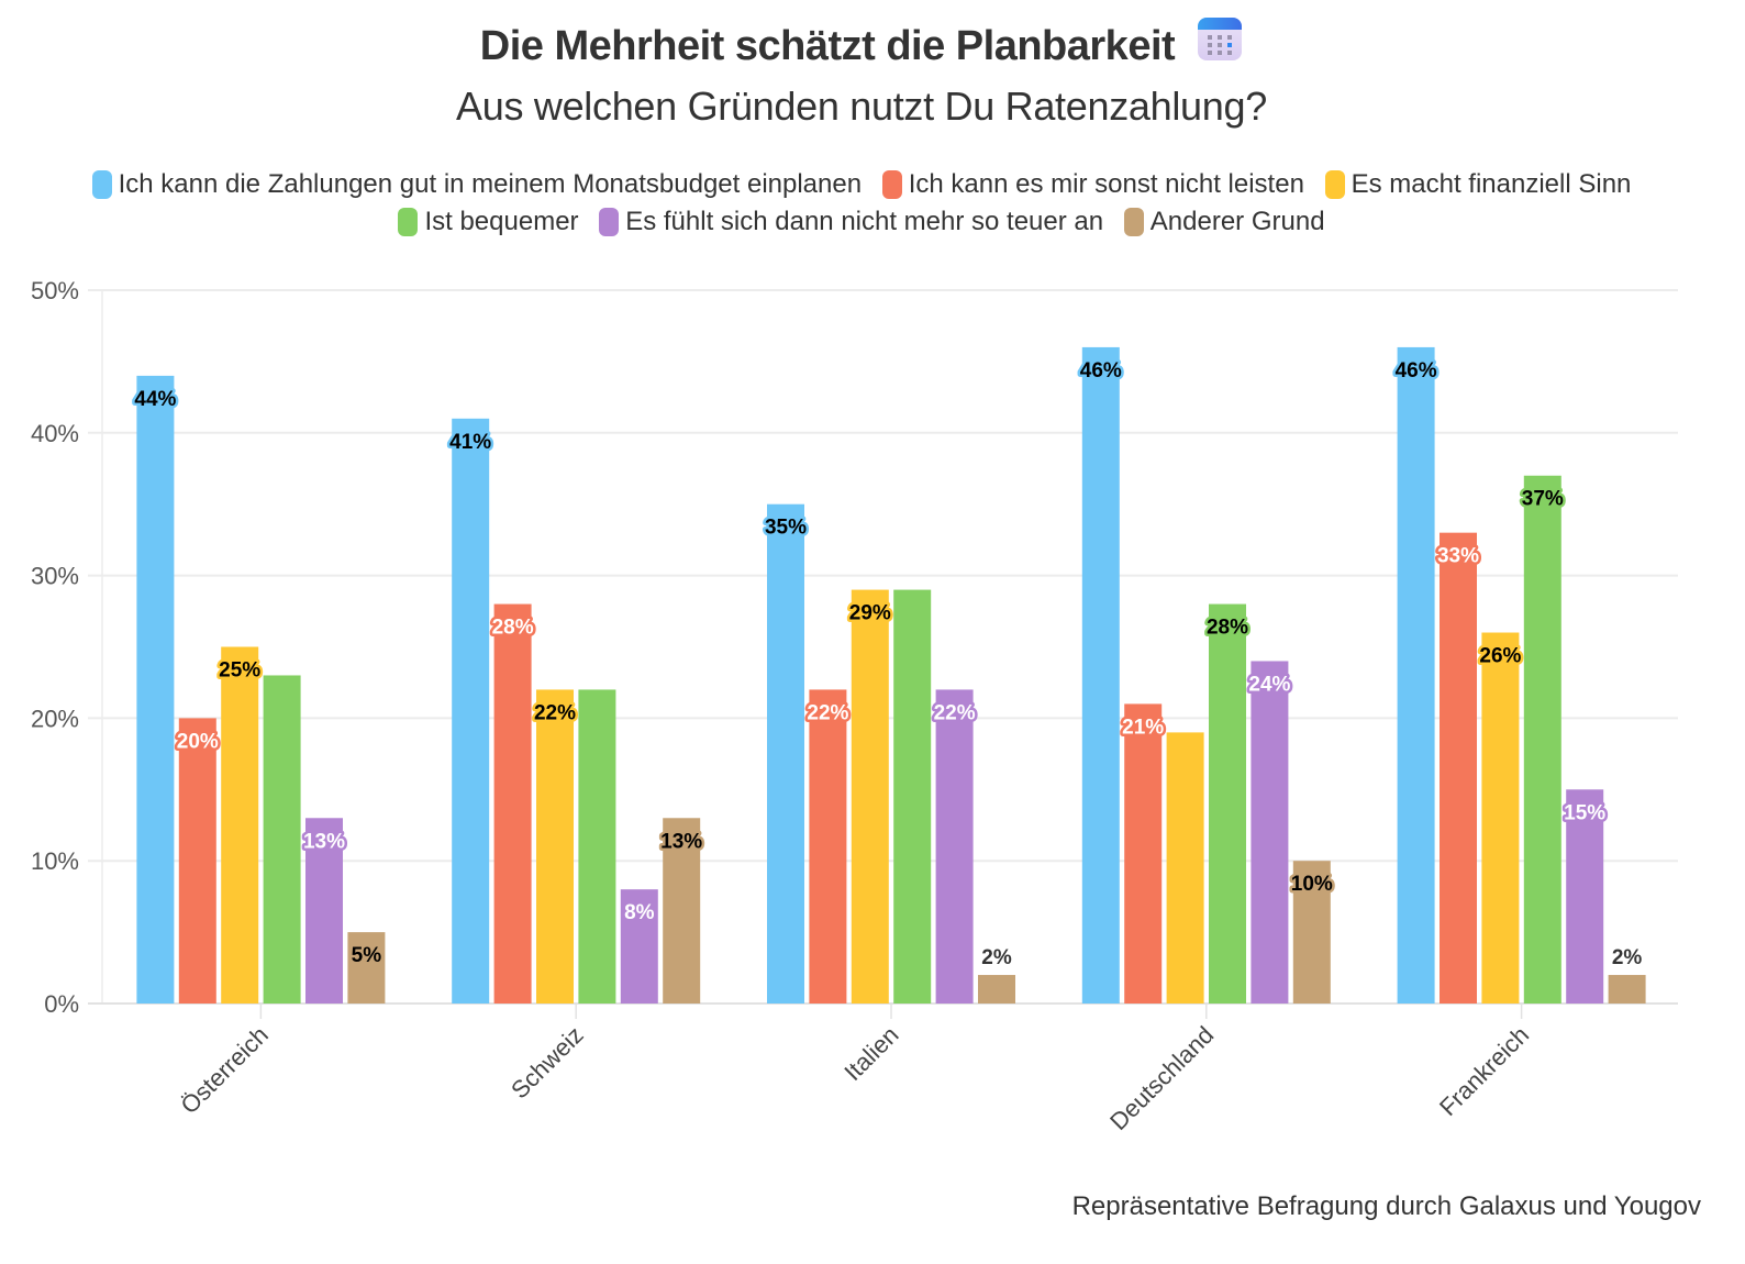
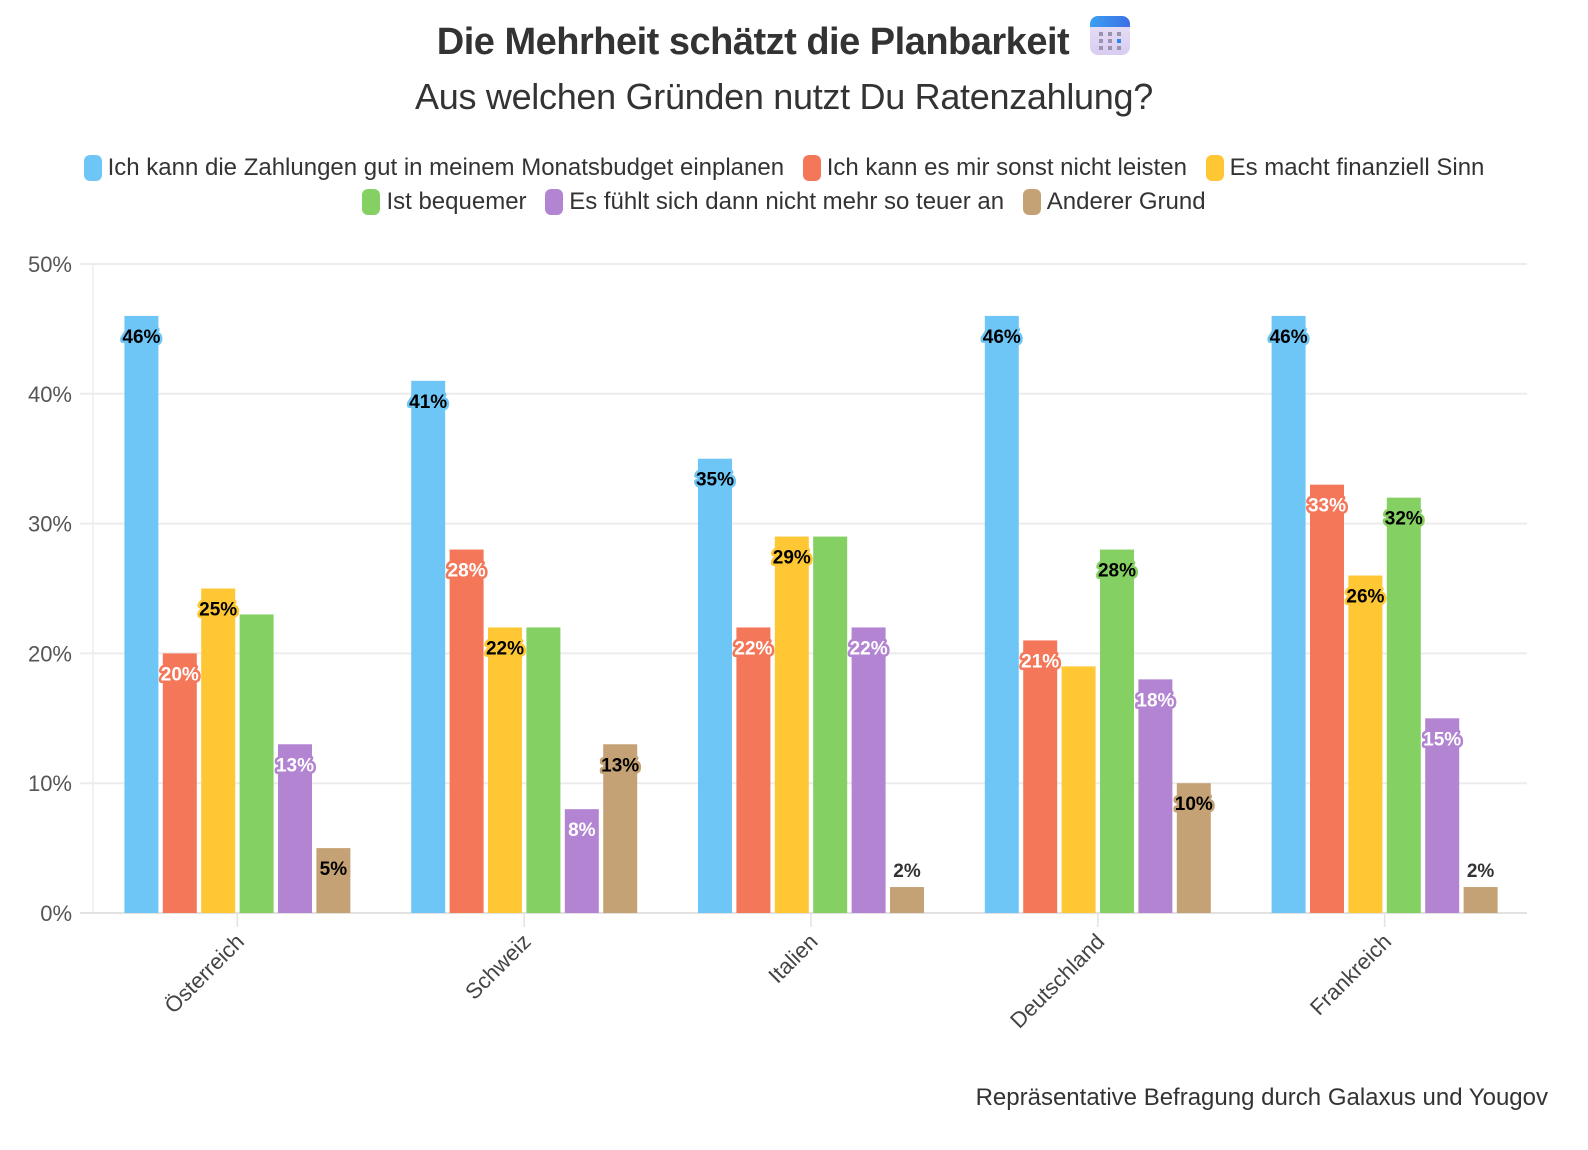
Ich kann die Zahlungen gut in meinem Monatsbudget einplanen/Österreich: 44% -> 46%
Es fühlt sich dann nicht mehr so teuer an/Deutschland: 24% -> 18%
Ist bequemer/Frankreich: 37% -> 32%
